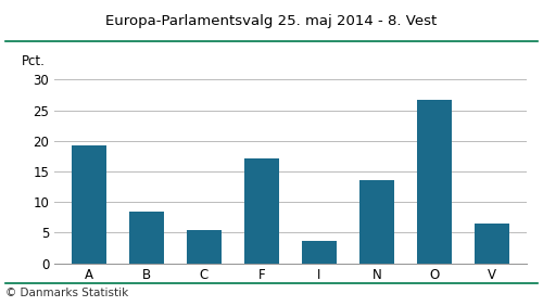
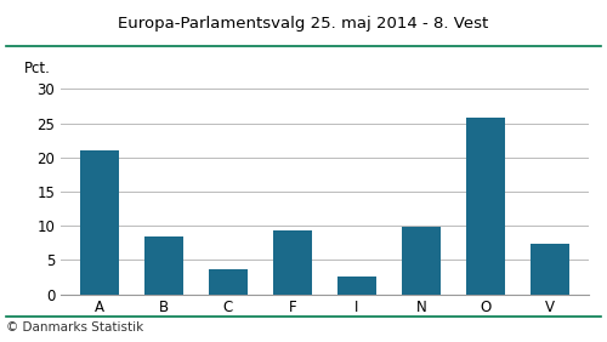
A: 19.3 -> 21.0
C: 5.4 -> 3.6
F: 17.1 -> 9.4
I: 3.6 -> 2.6
N: 13.6 -> 9.8
O: 26.7 -> 25.8
V: 6.5 -> 7.4
